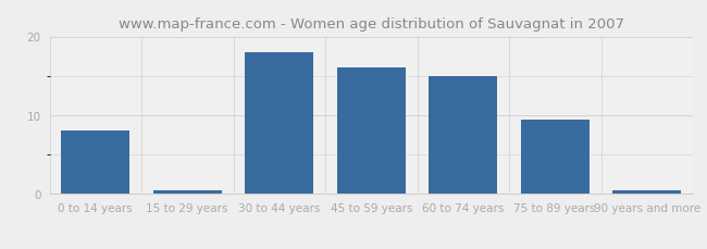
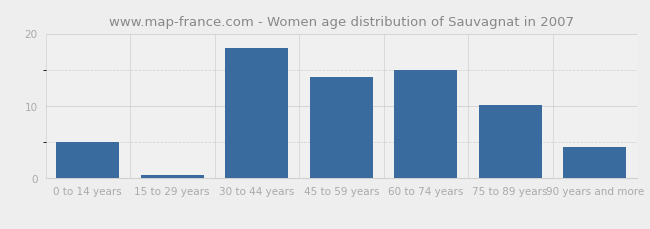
0 to 14 years: 8.0 -> 5.0
45 to 59 years: 16.0 -> 14.0
75 to 89 years: 9.5 -> 10.2
90 years and more: 0.5 -> 4.4
